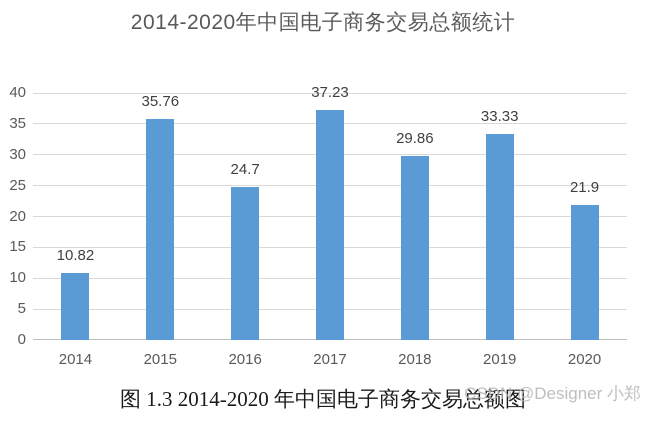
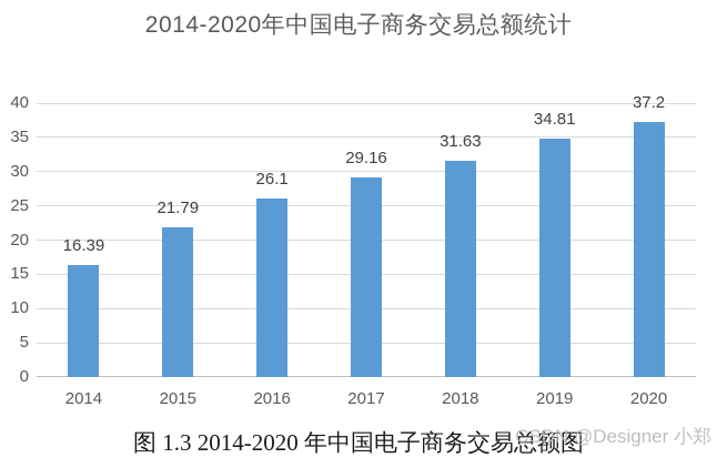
2014: 10.82 -> 16.39
2015: 35.76 -> 21.79
2016: 24.7 -> 26.1
2017: 37.23 -> 29.16
2018: 29.86 -> 31.63
2019: 33.33 -> 34.81
2020: 21.9 -> 37.2
